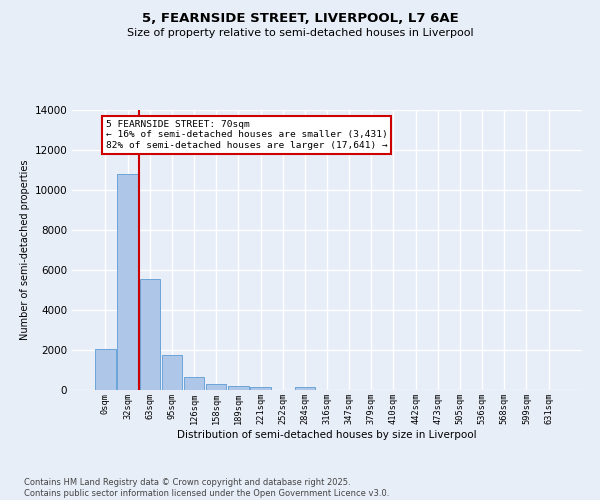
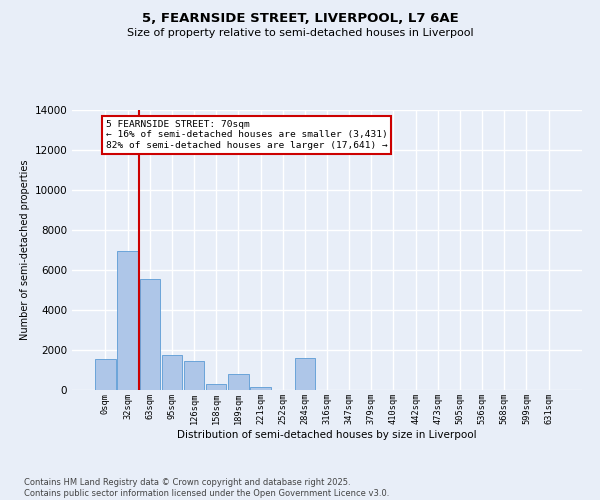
0sqm: 2050 -> 1550
32sqm: 10800 -> 6950
126sqm: 650 -> 1450
189sqm: 190 -> 800
284sqm: 140 -> 1600
